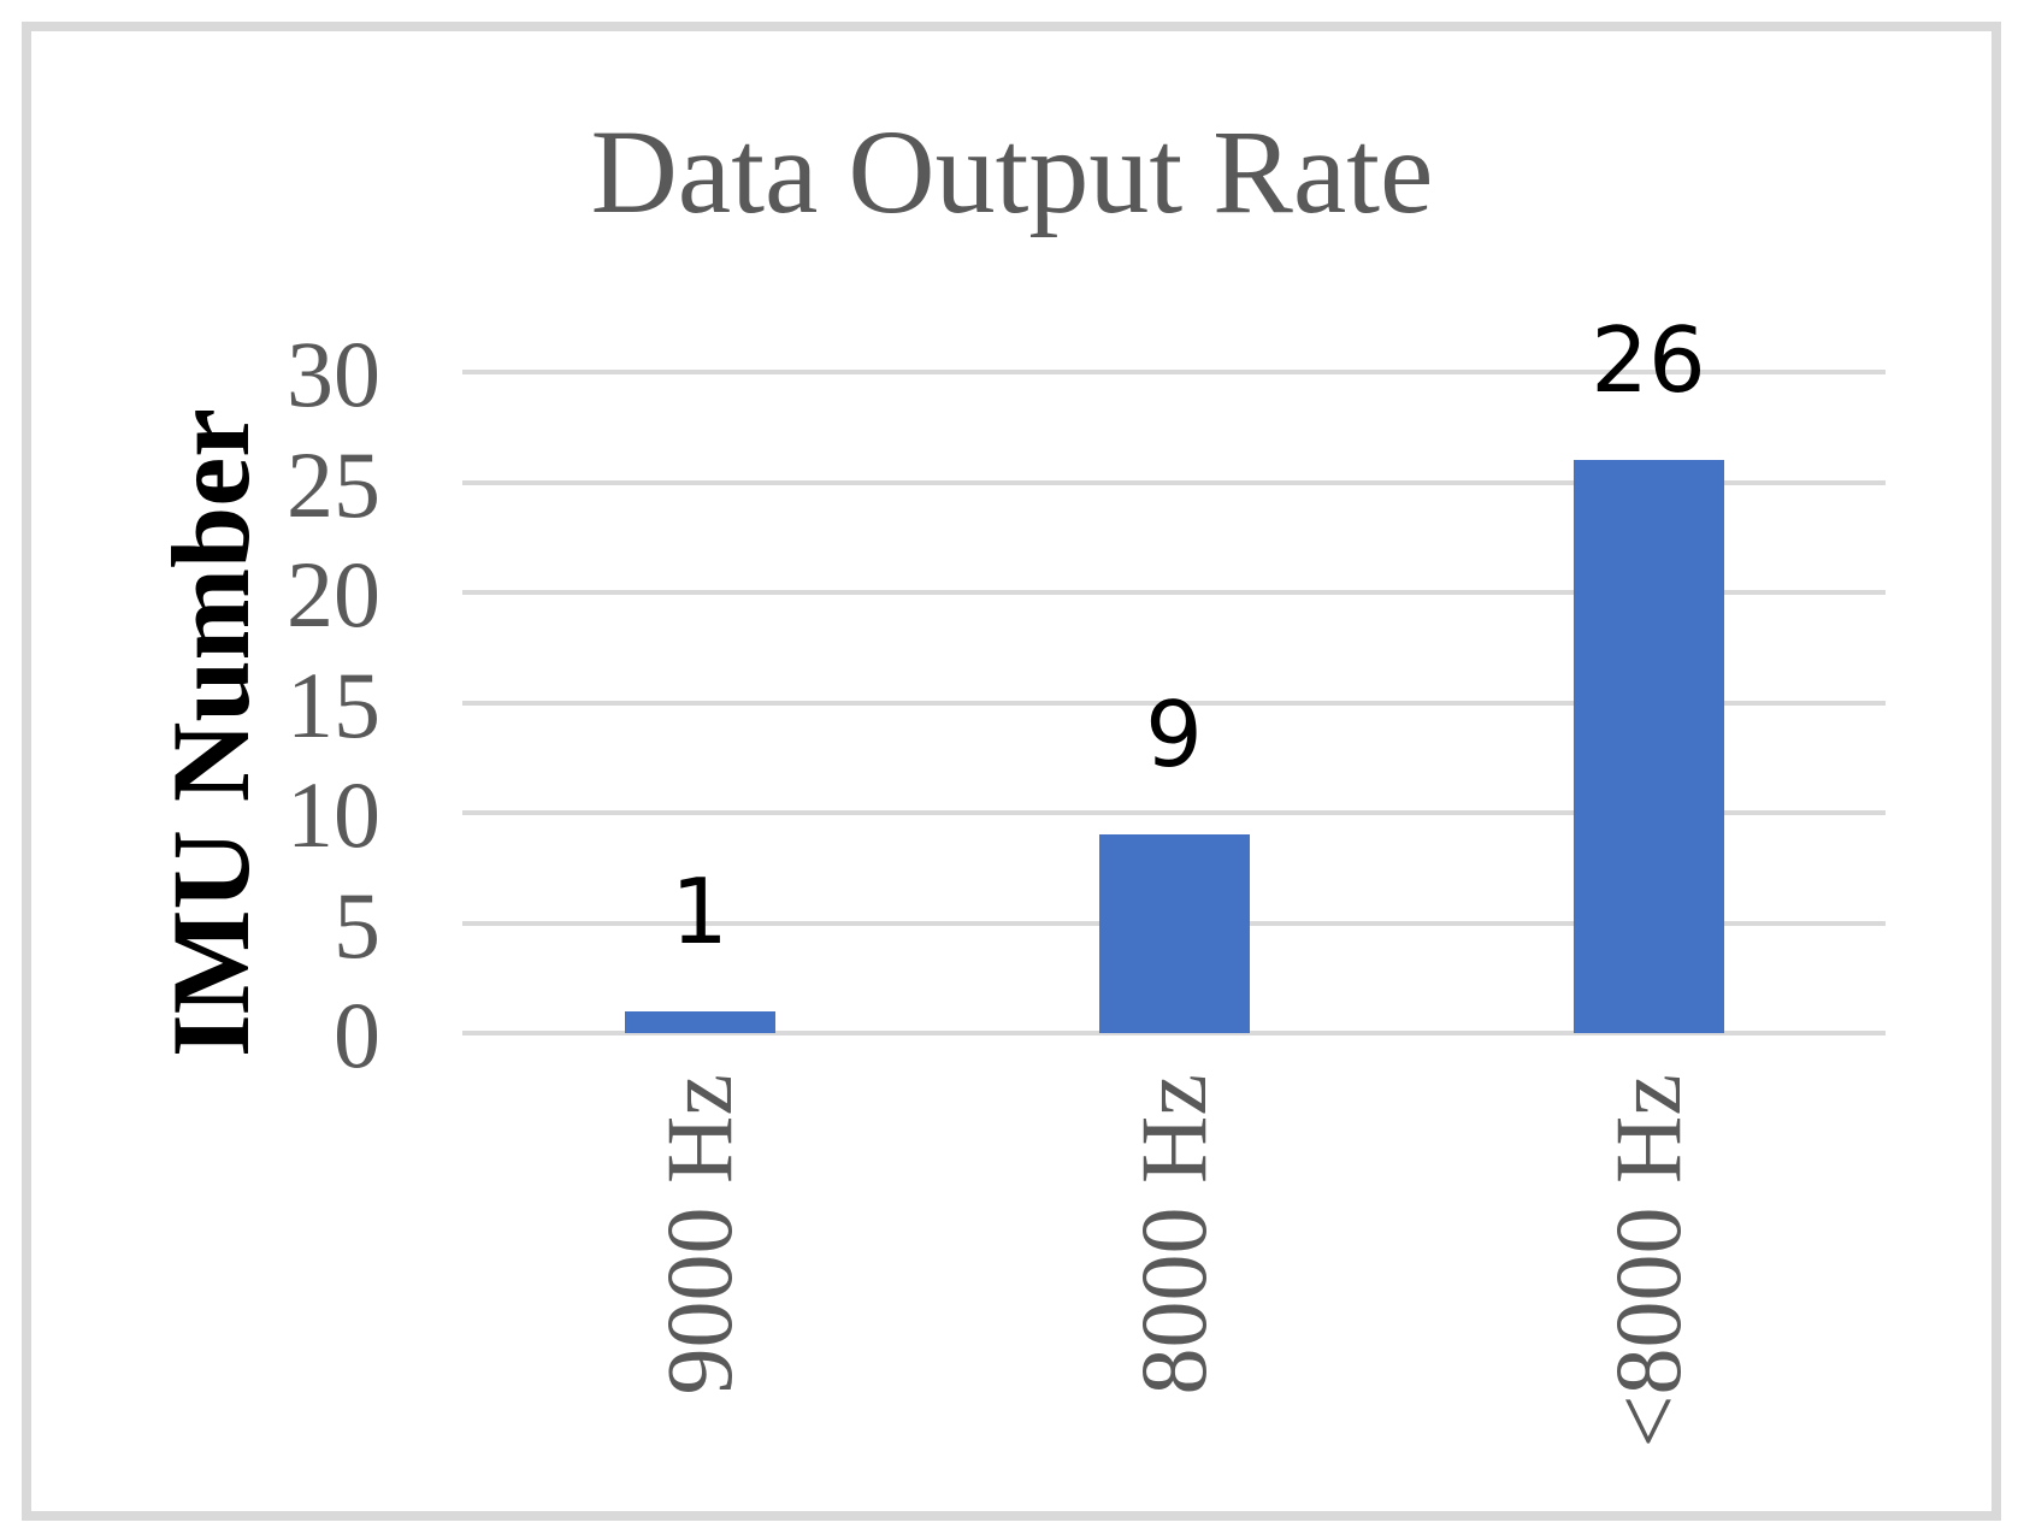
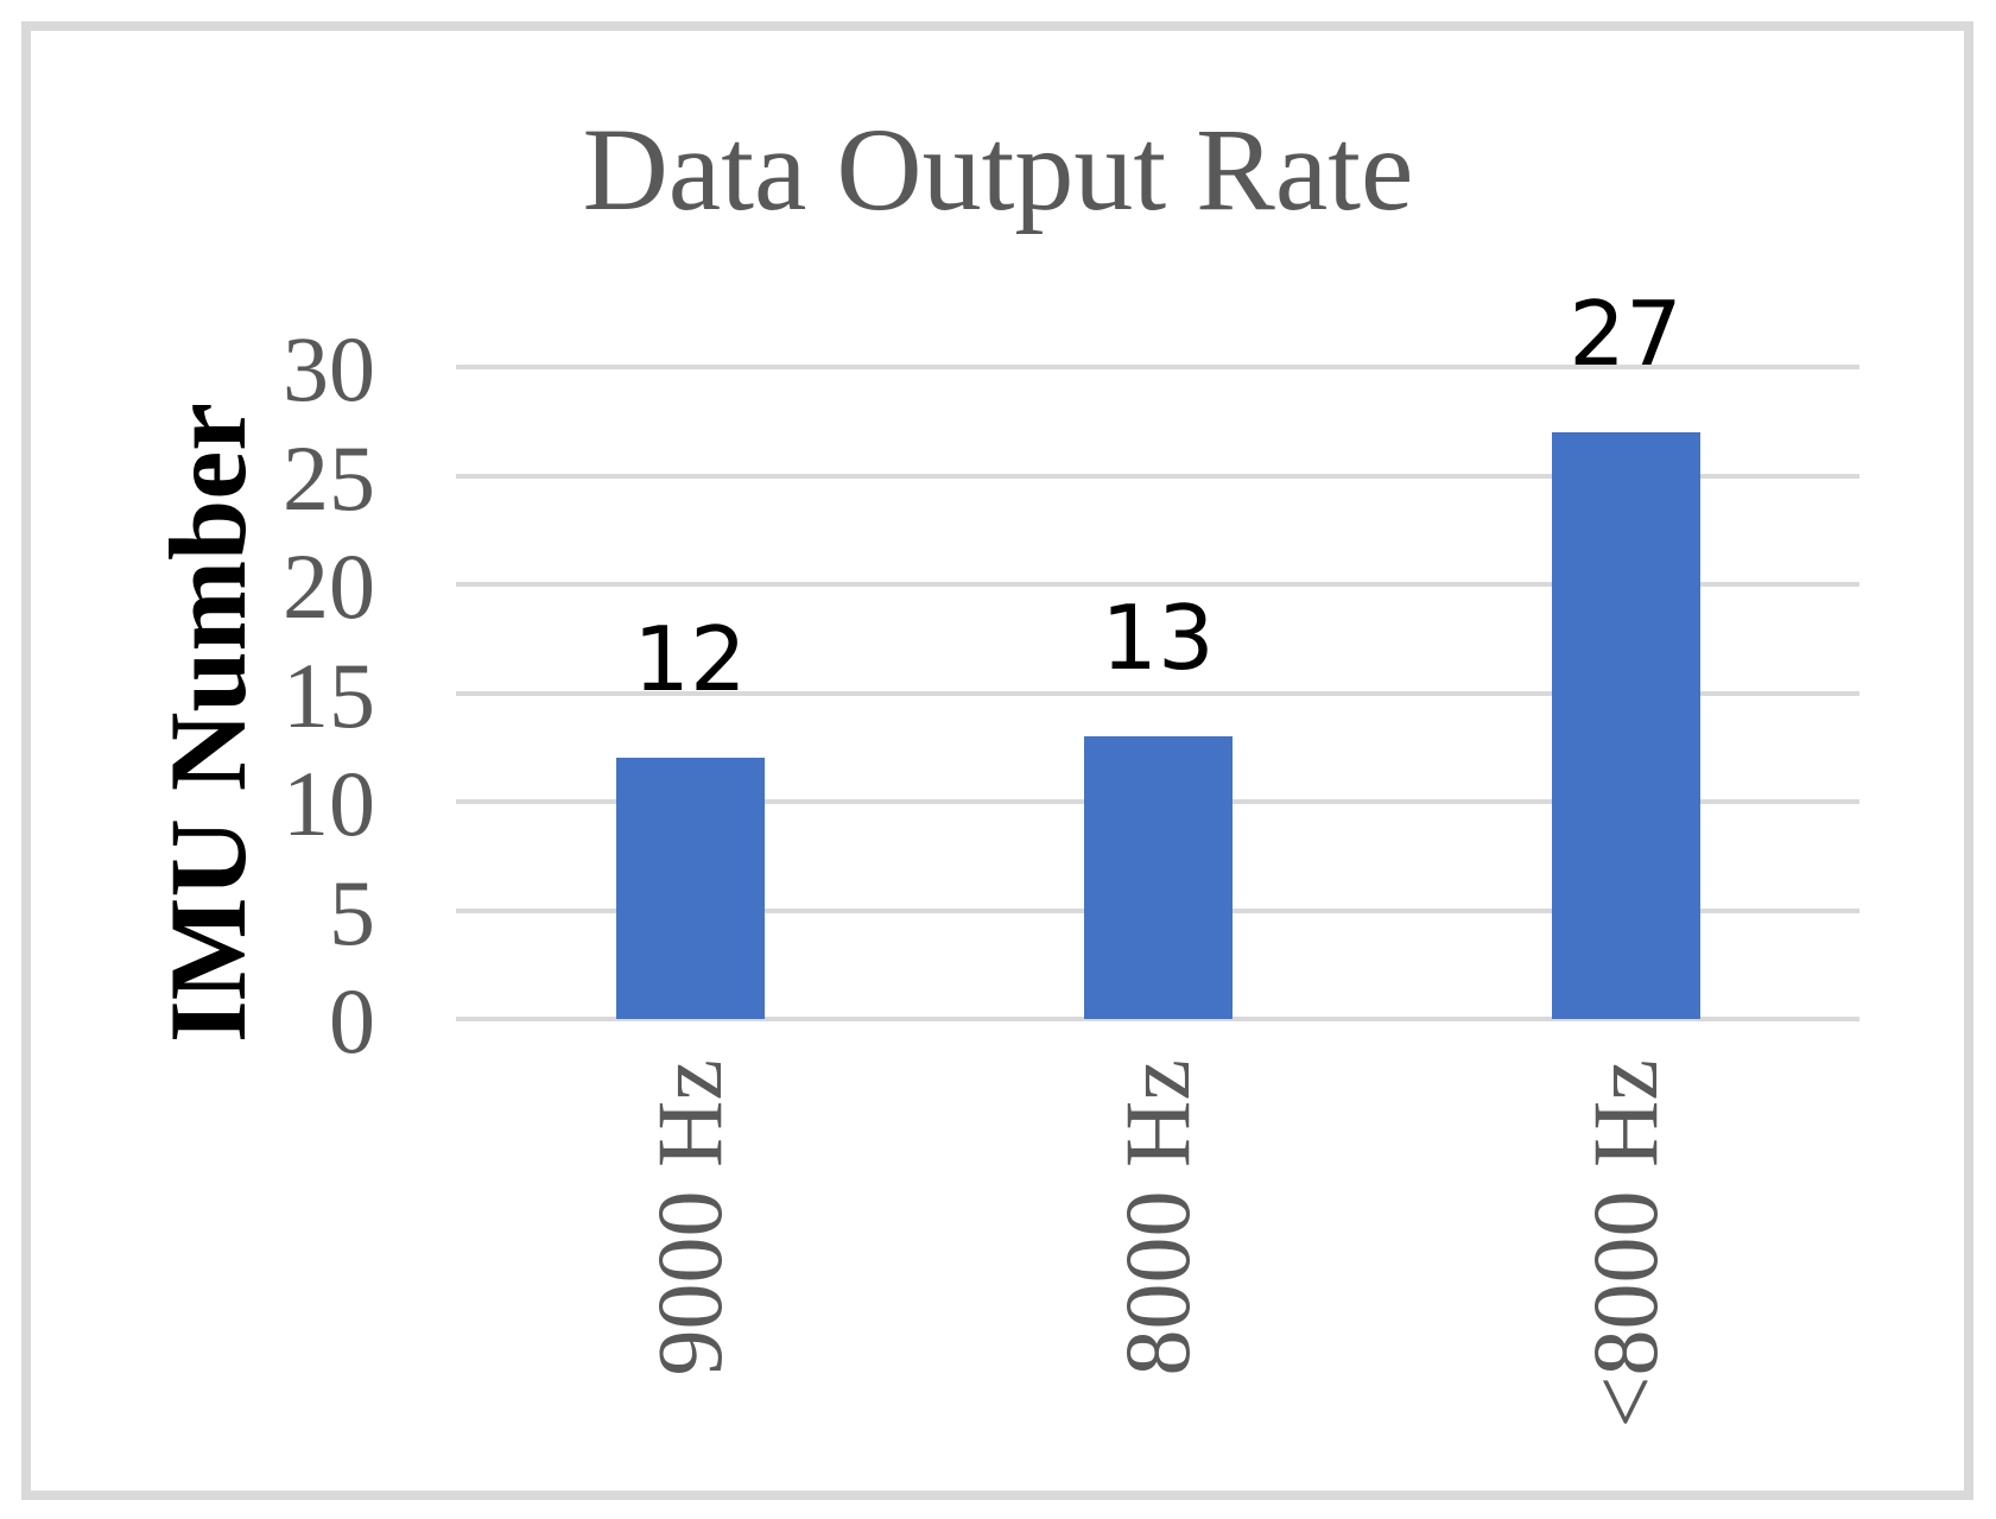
9000 Hz: 1 -> 12
8000 Hz: 9 -> 13
<8000 Hz: 26 -> 27
